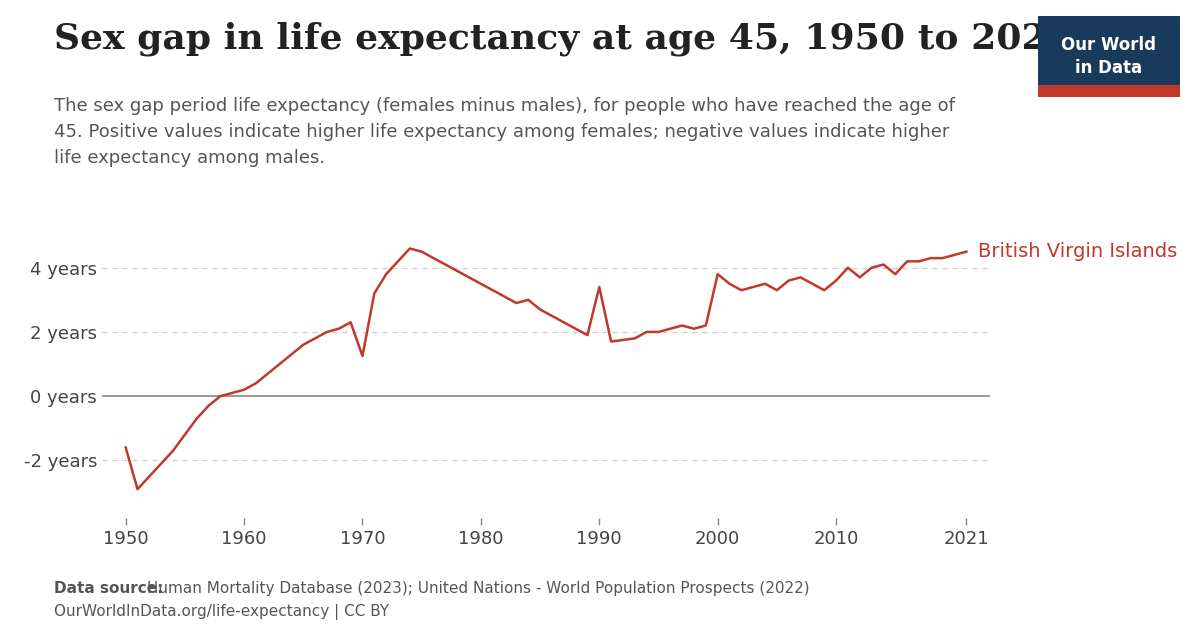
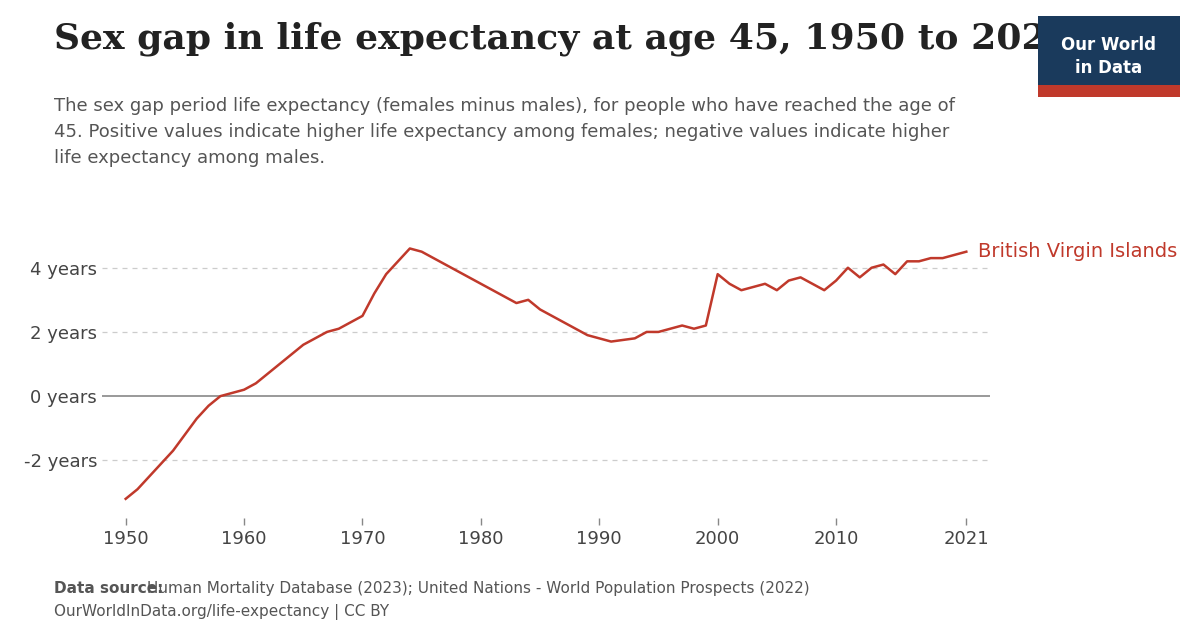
1950: -1.60 years -> -3.20 years
1970: 1.25 years -> 2.50 years
1990: 3.40 years -> 1.80 years
